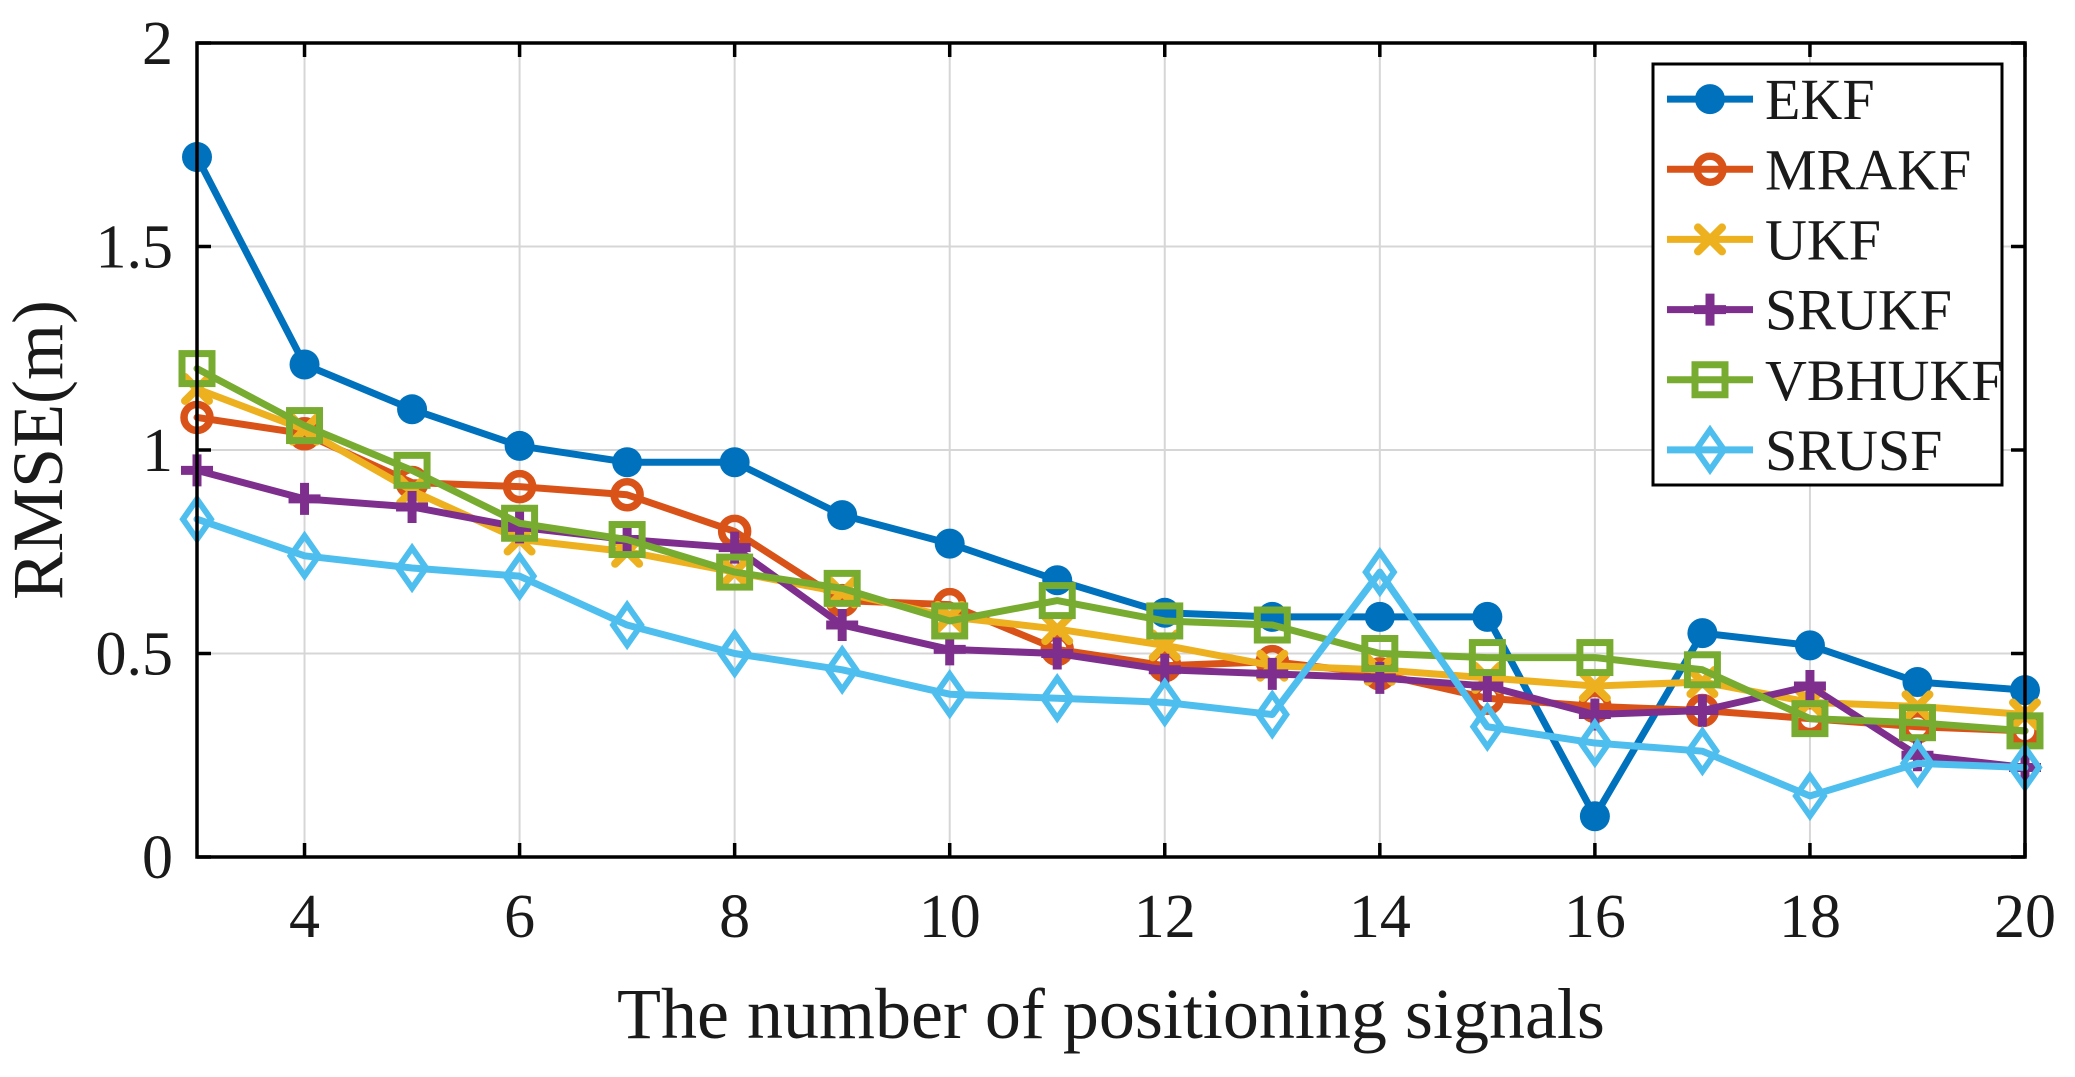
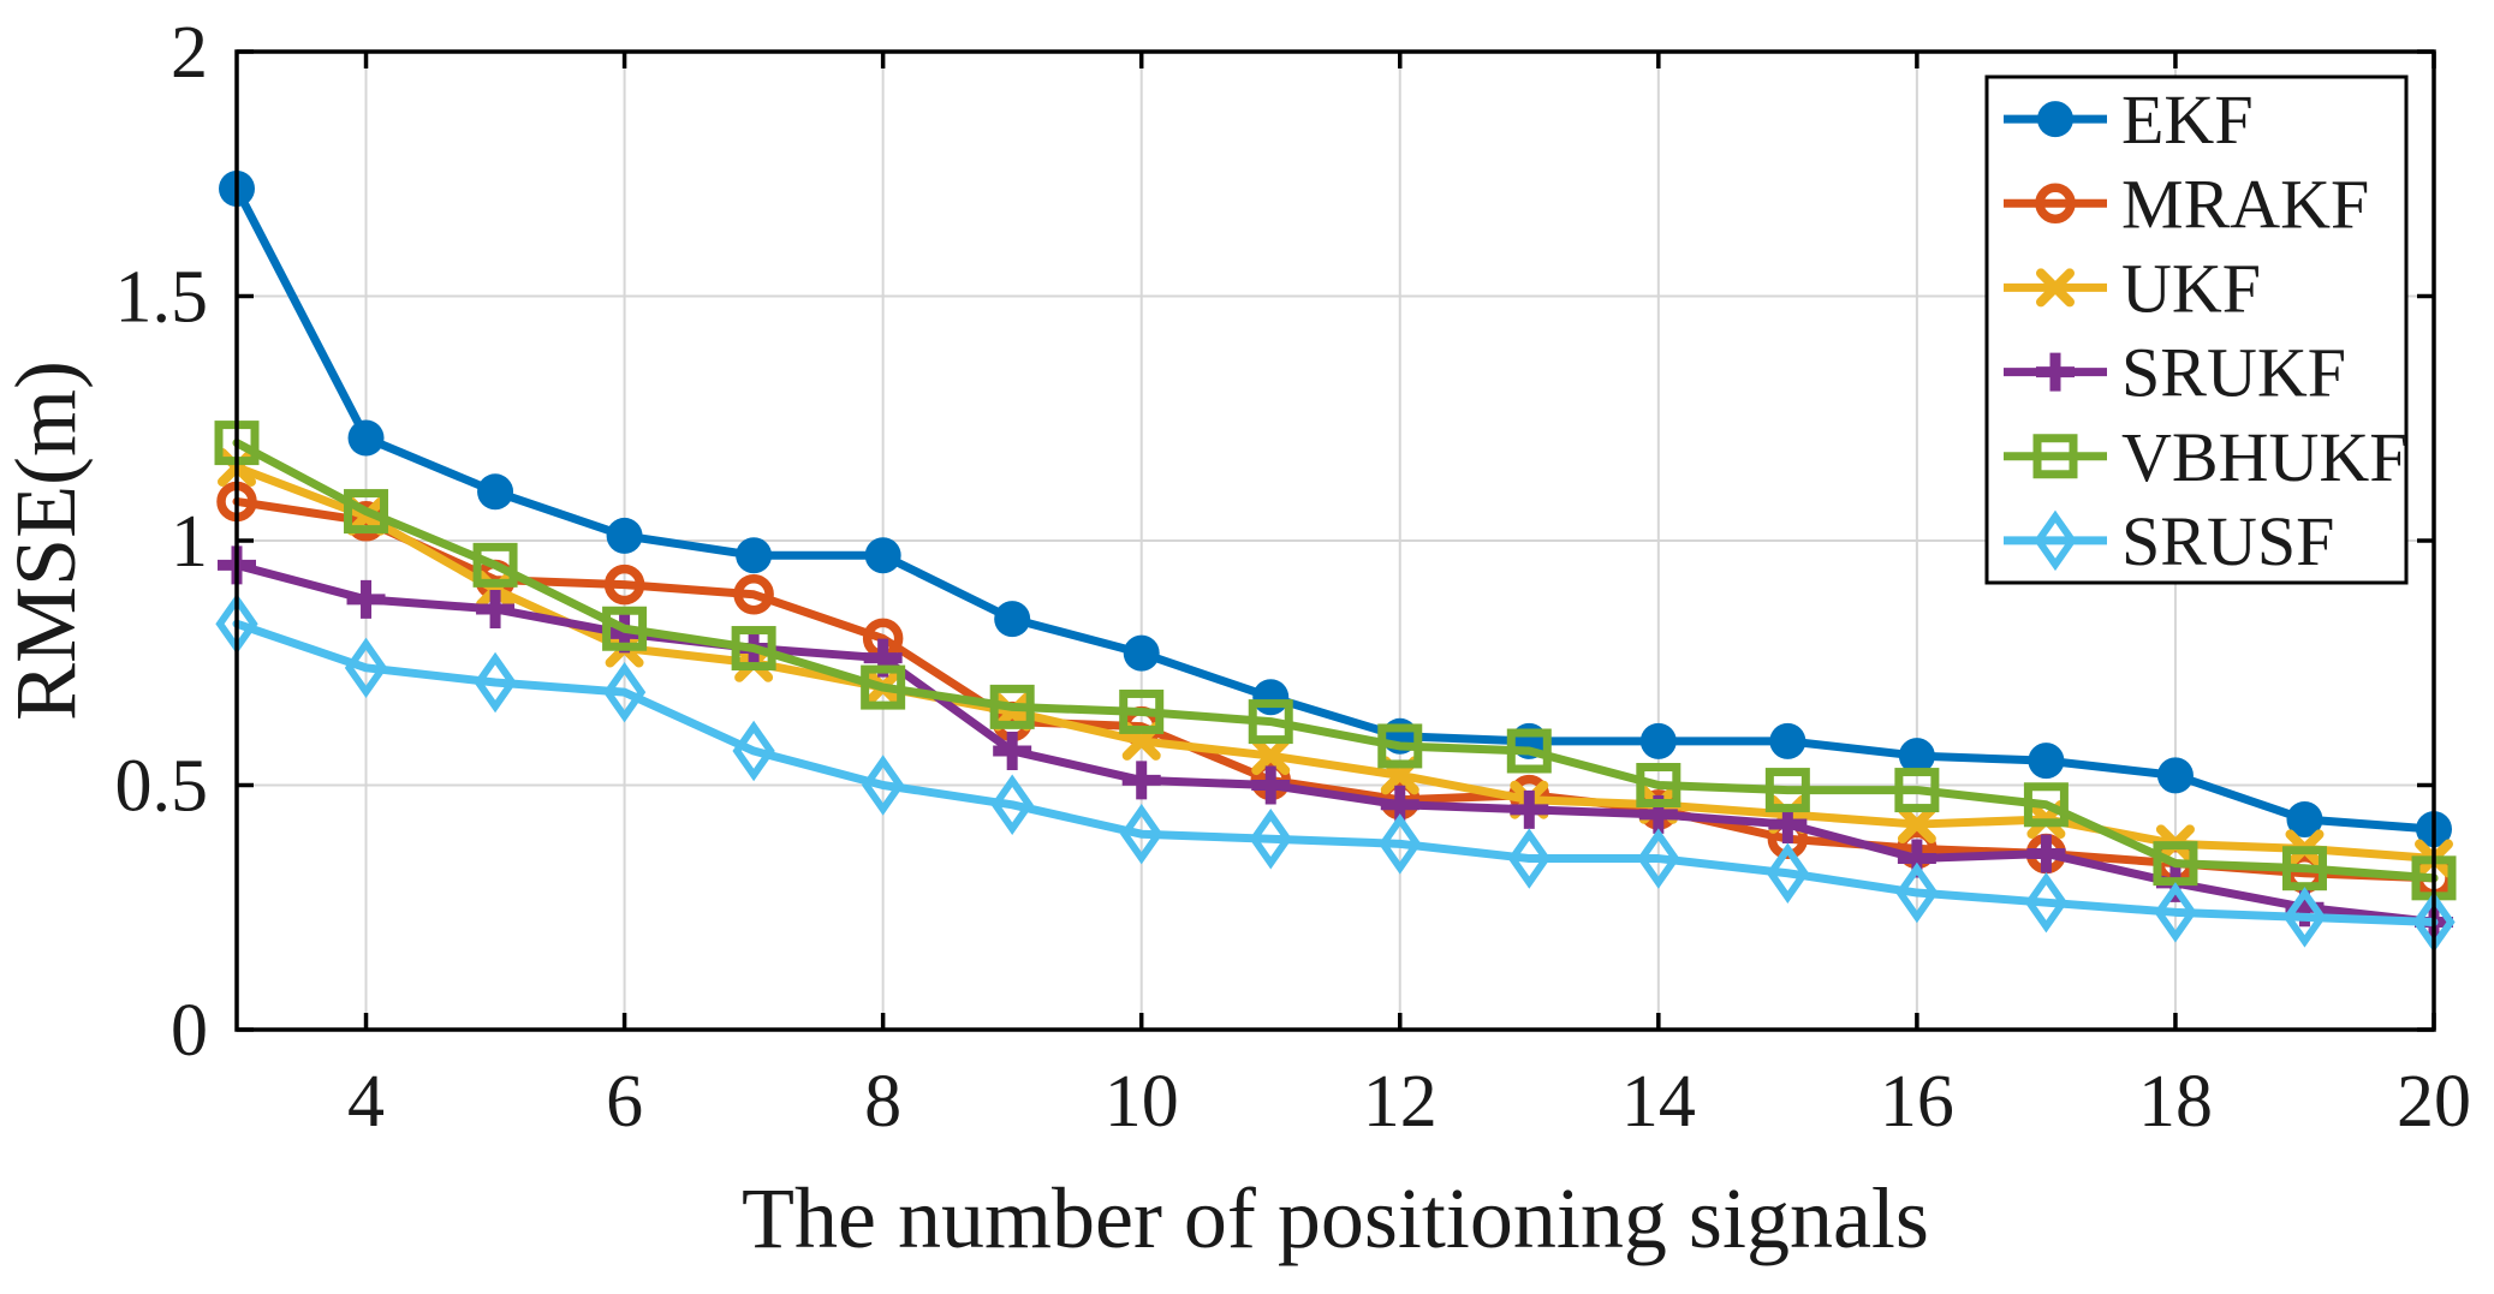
VBHUKF/10: 0.58 -> 0.65
SRUSF/14: 0.70 -> 0.35
EKF/16: 0.10 -> 0.56
SRUKF/18: 0.42 -> 0.30
SRUSF/18: 0.15 -> 0.24
